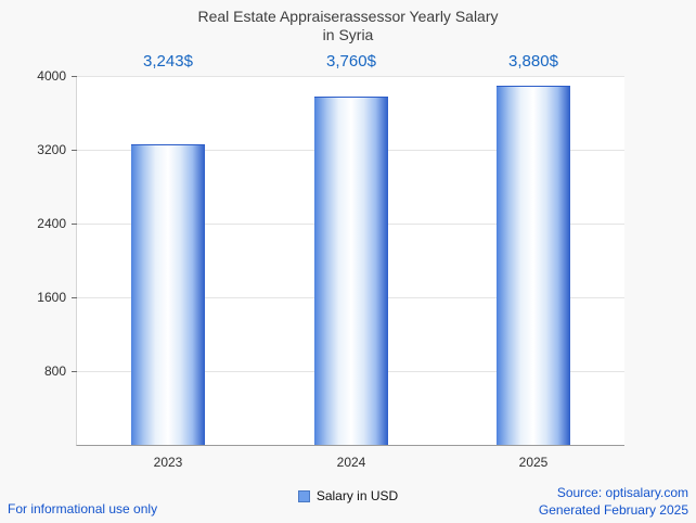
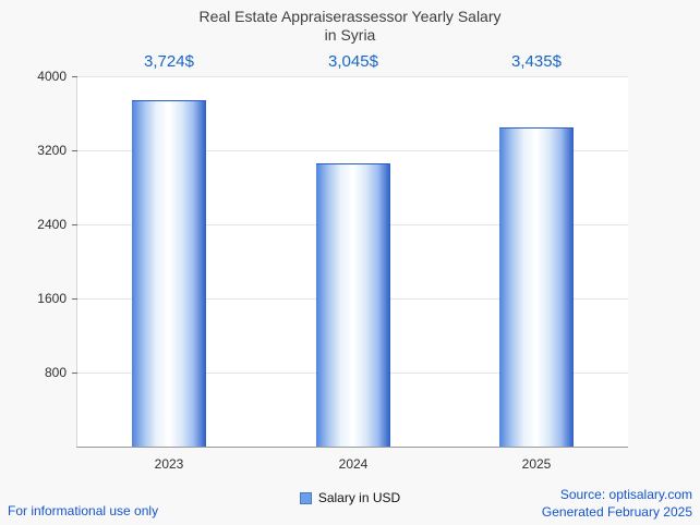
2023: 3,243 -> 3,724
2024: 3,760 -> 3,045
2025: 3,880 -> 3,435
